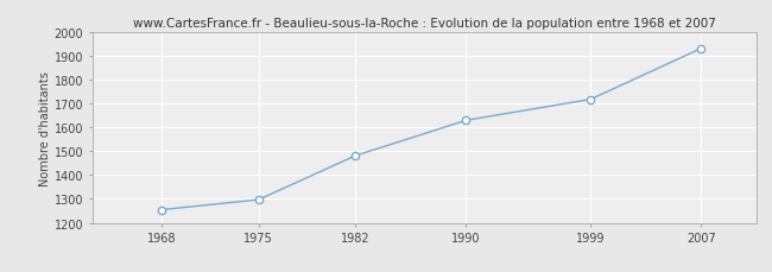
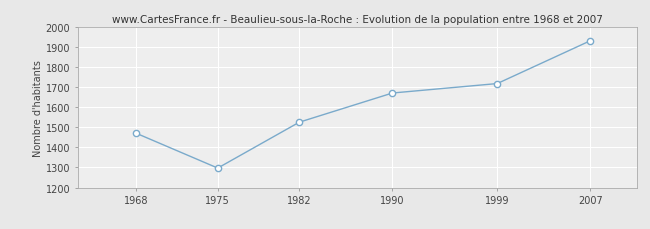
1968: 1255 -> 1470
1982: 1481 -> 1525
1990: 1629 -> 1670
